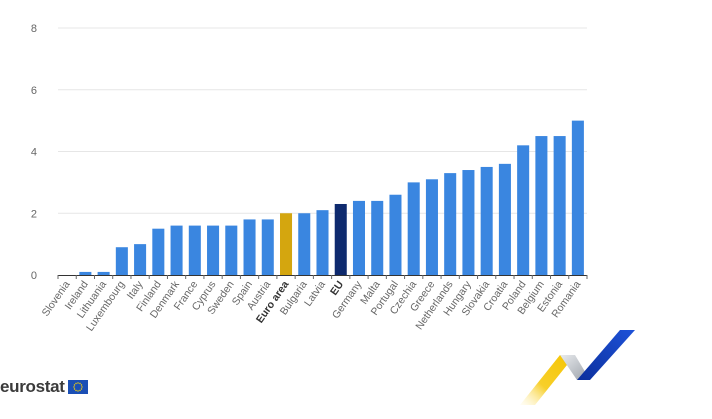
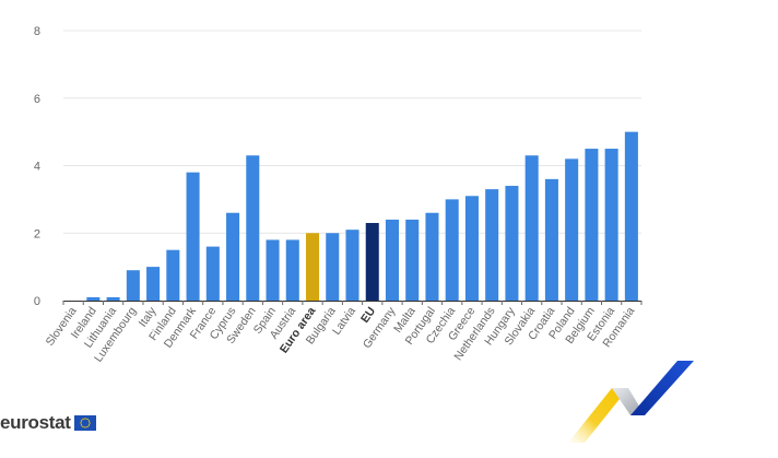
Denmark: 1.6 -> 3.8
Cyprus: 1.6 -> 2.6
Sweden: 1.6 -> 4.3
Slovakia: 3.5 -> 4.3
